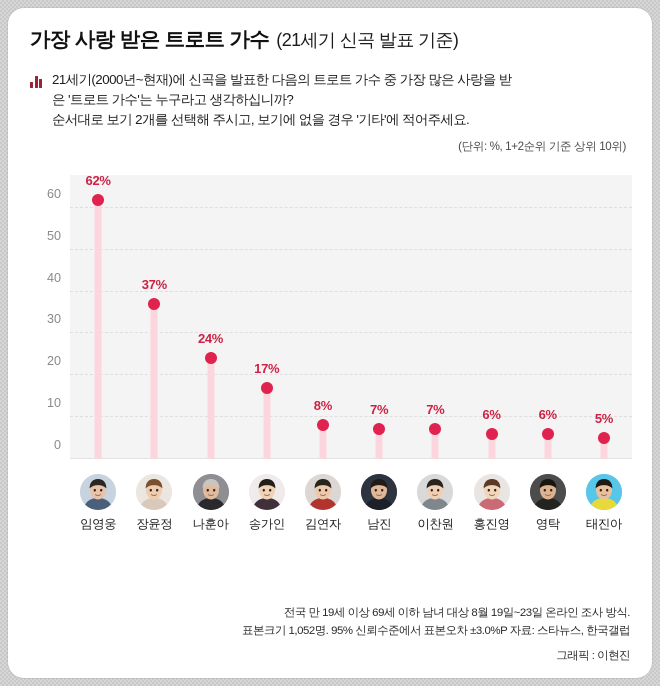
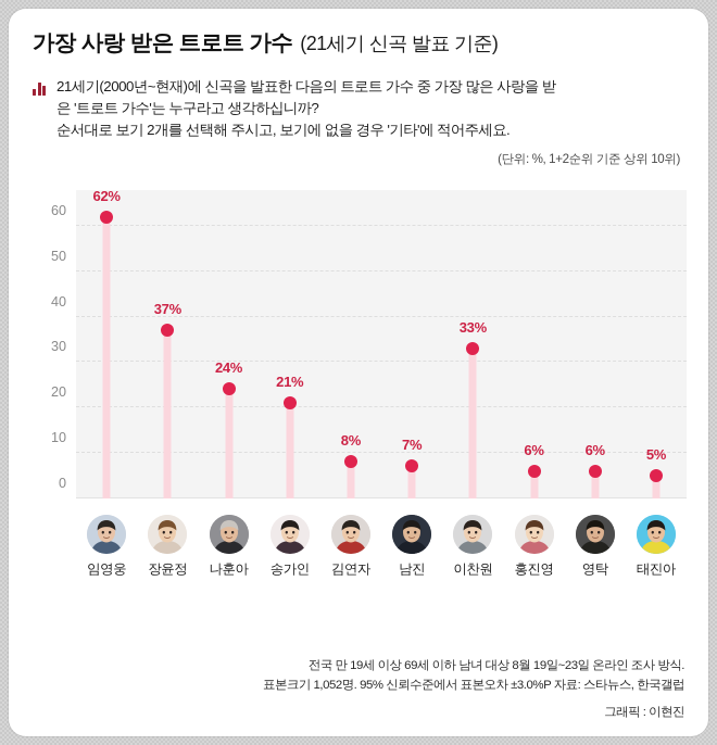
송가인: 17% -> 21%
이찬원: 7% -> 33%
